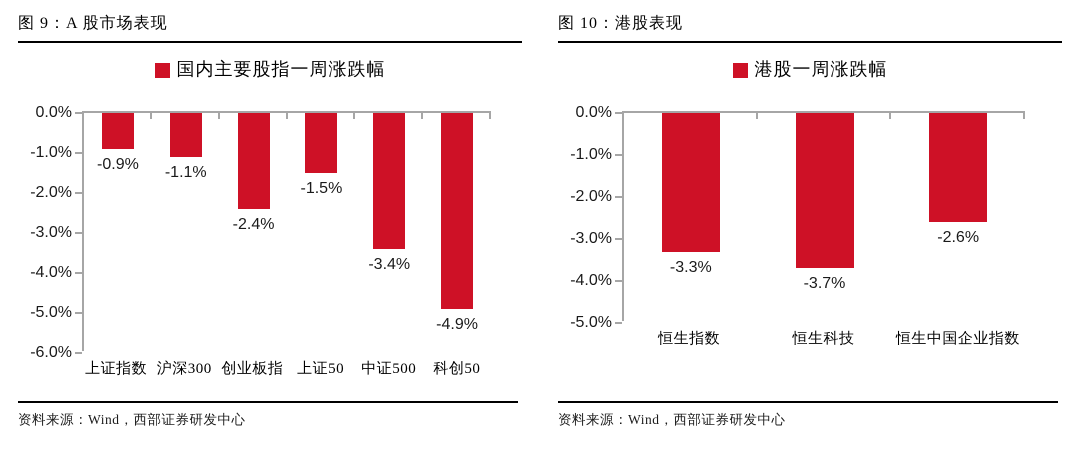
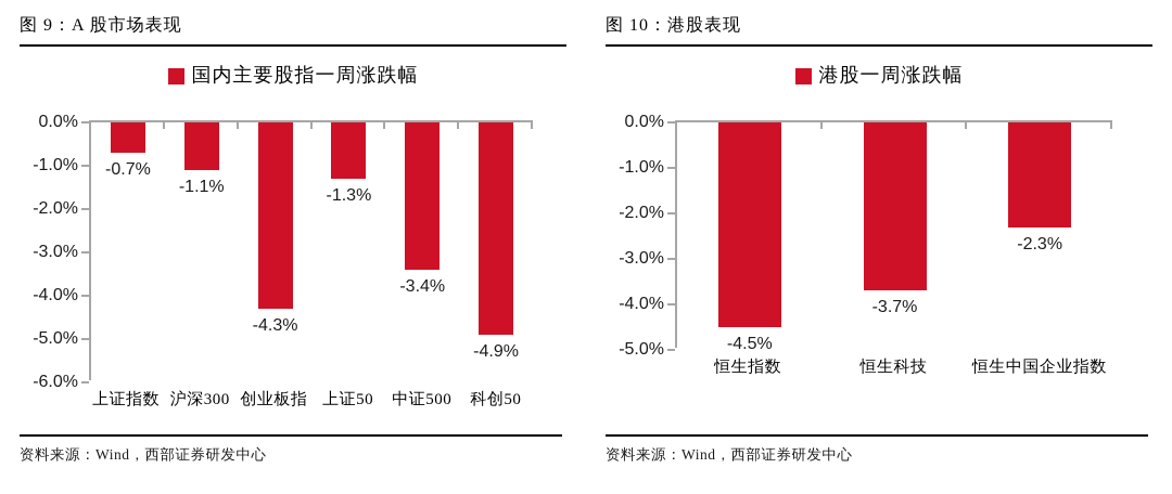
国内主要股指一周涨跌幅/上证指数: -0.9% -> -0.7%
国内主要股指一周涨跌幅/创业板指: -2.4% -> -4.3%
国内主要股指一周涨跌幅/上证50: -1.5% -> -1.3%
港股一周涨跌幅/恒生指数: -3.3% -> -4.5%
港股一周涨跌幅/恒生中国企业指数: -2.6% -> -2.3%
